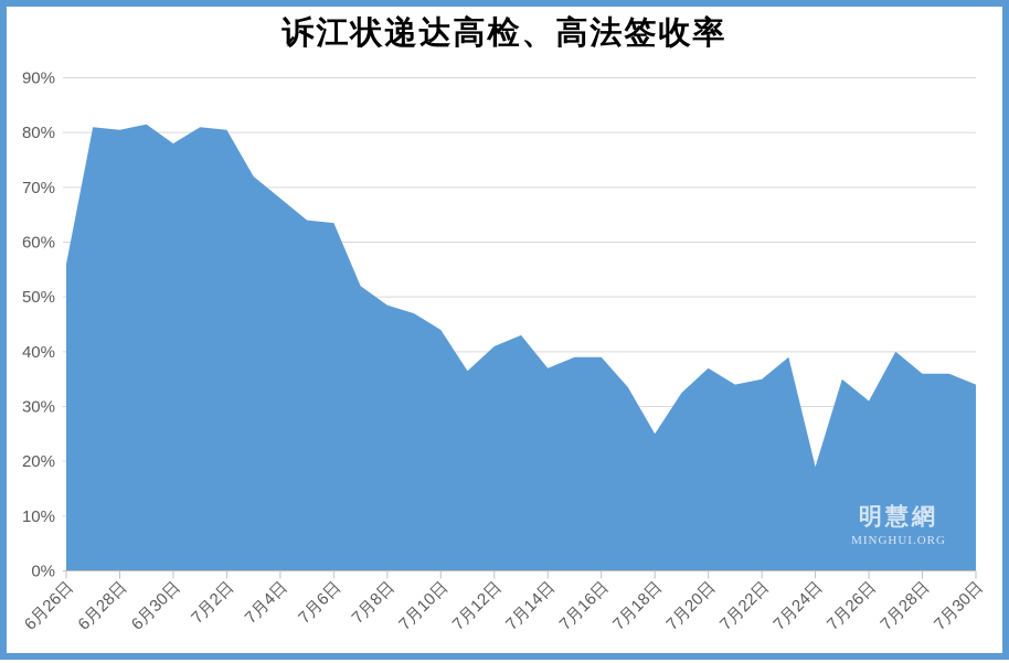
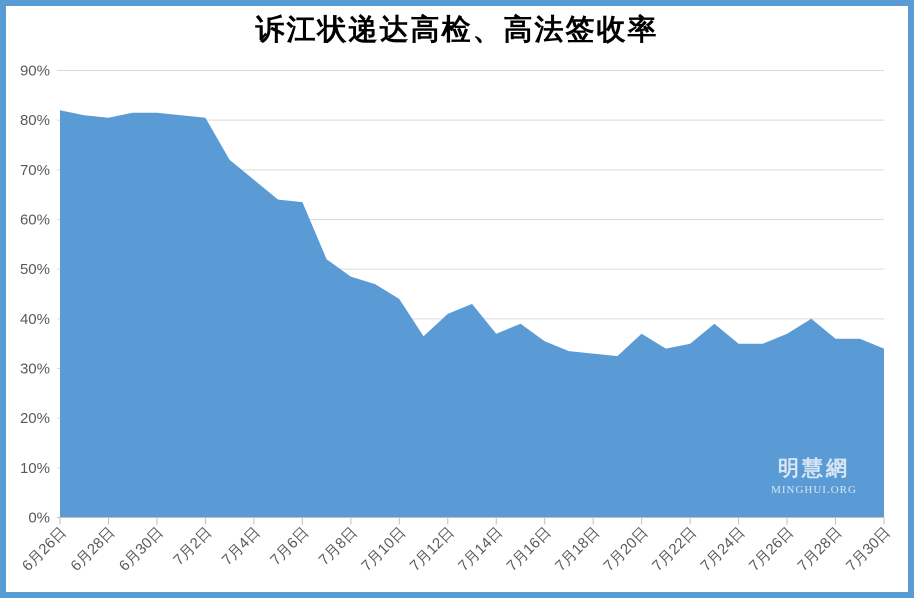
6月26日: 56% -> 82%
6月30日: 78% -> 82%
7月16日: 39% -> 36%
7月18日: 25% -> 33%
7月24日: 19% -> 35%
7月26日: 31% -> 37%
